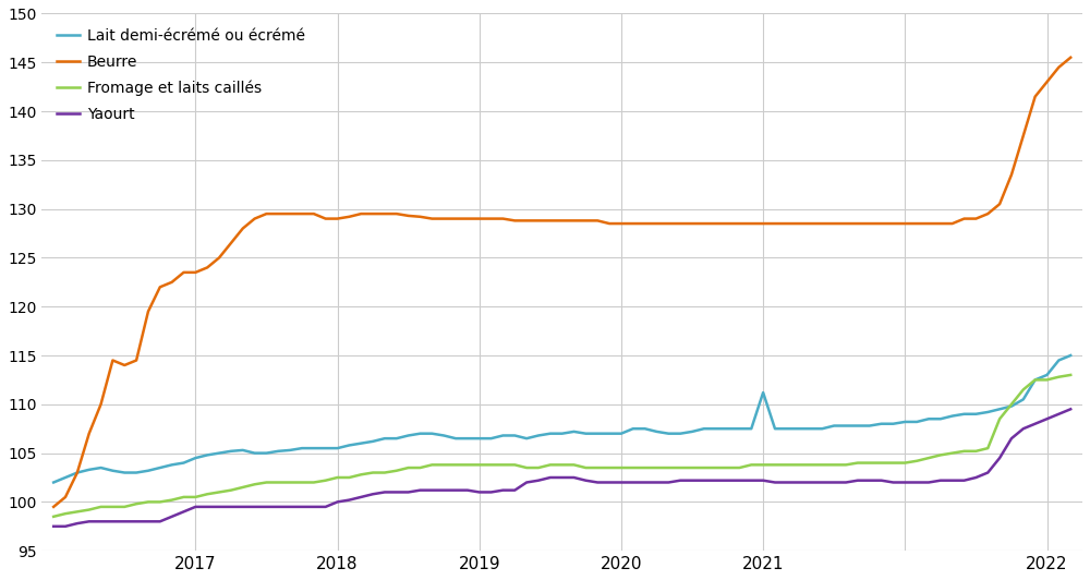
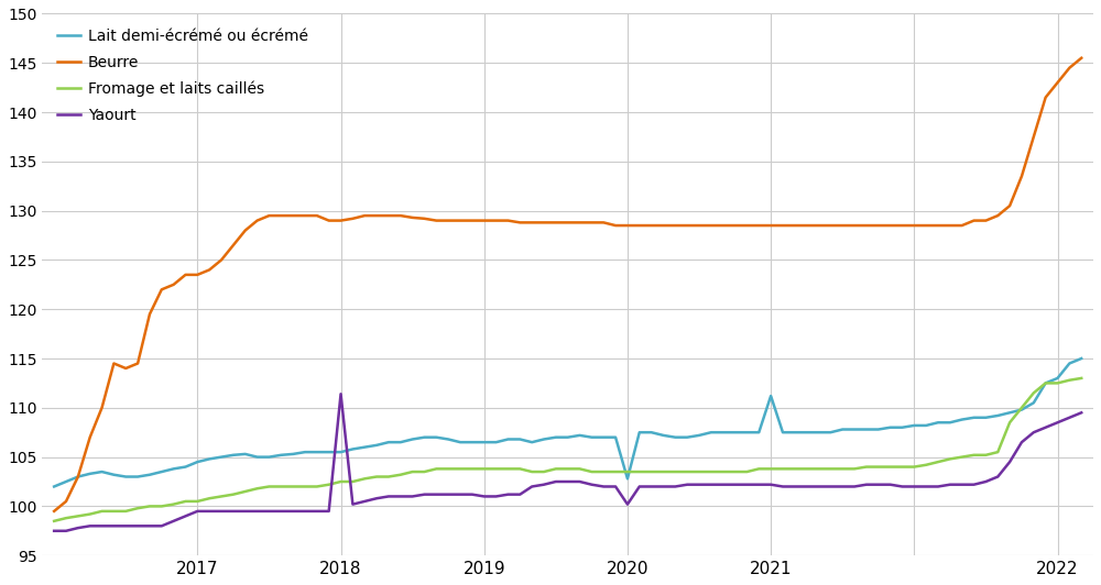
Yaourt/2018: 100.0 -> 111.4
Lait demi-écrémé ou écrémé/2020: 107.0 -> 102.8
Yaourt/2020: 102.0 -> 100.2
